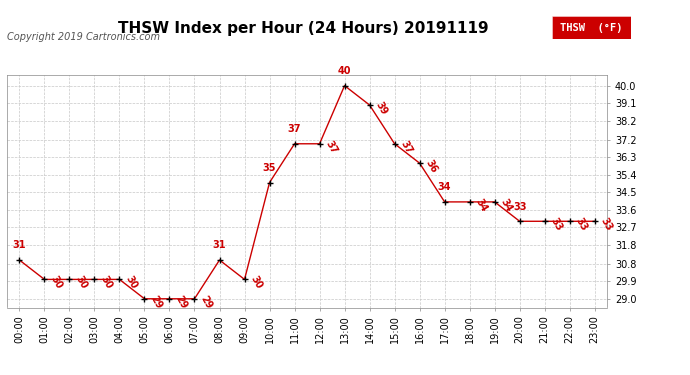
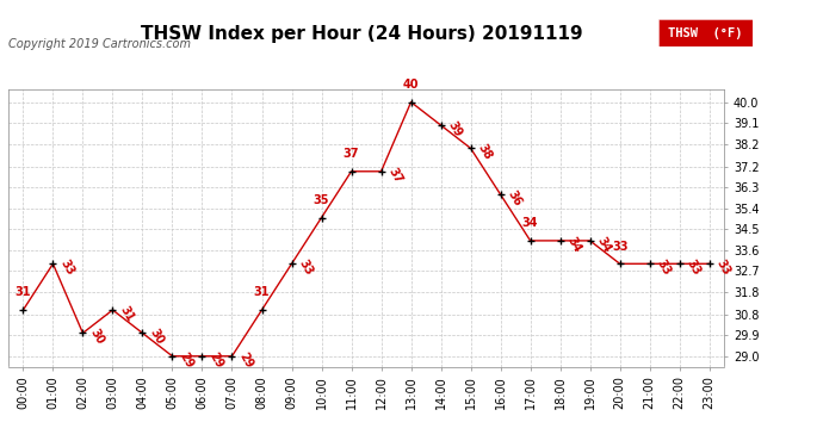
01:00: 30 -> 33
03:00: 30 -> 31
09:00: 30 -> 33
15:00: 37 -> 38
